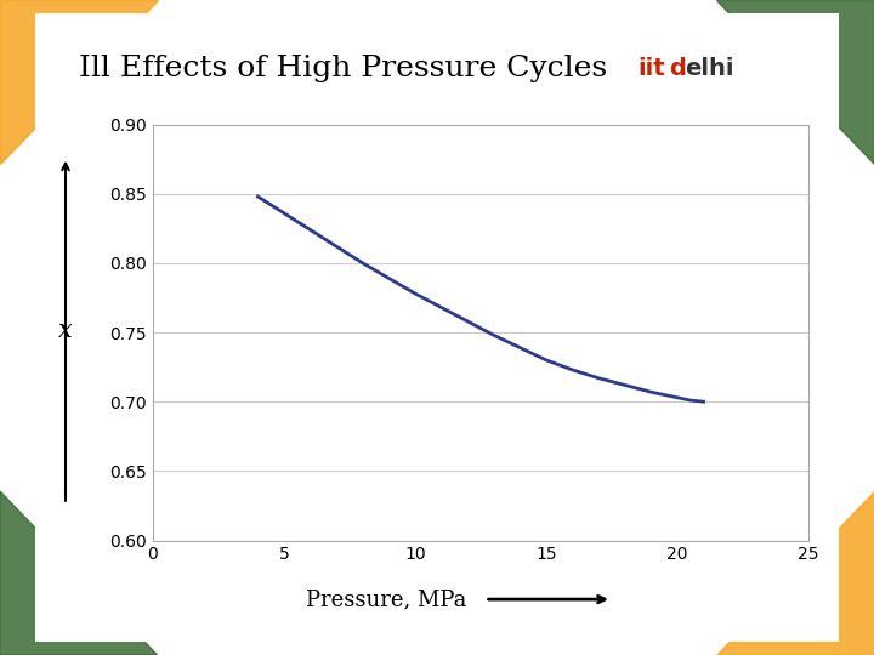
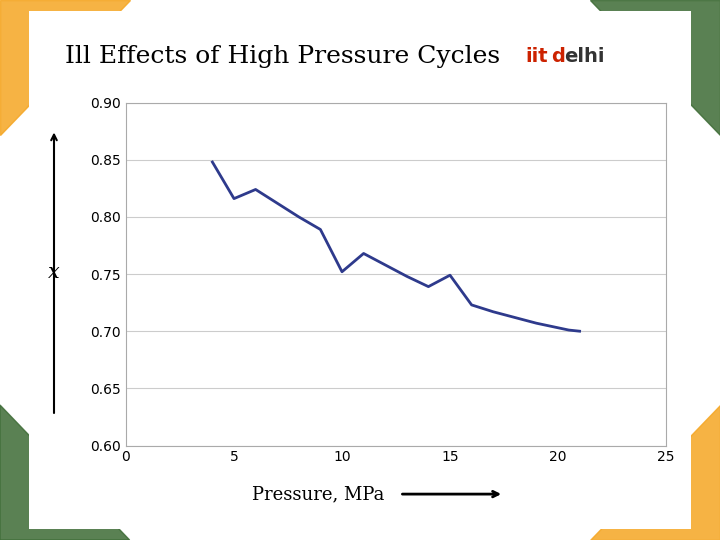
5: 0.836 -> 0.816
10: 0.778 -> 0.752
15: 0.730 -> 0.749
